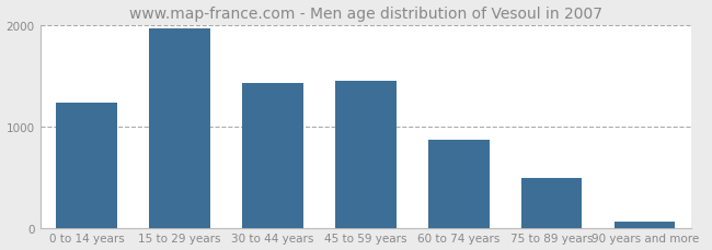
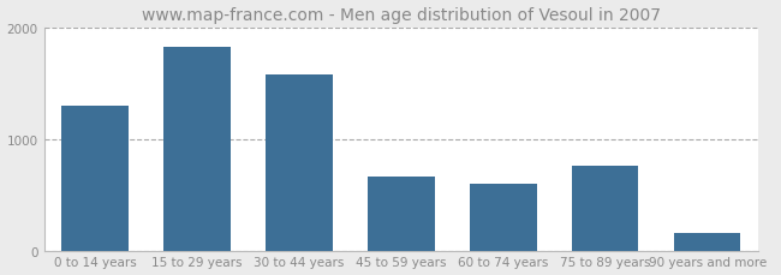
0 to 14 years: 1230 -> 1300
15 to 29 years: 1960 -> 1820
30 to 44 years: 1430 -> 1580
45 to 59 years: 1440 -> 660
60 to 74 years: 860 -> 600
75 to 89 years: 490 -> 760
90 years and more: 60 -> 160
